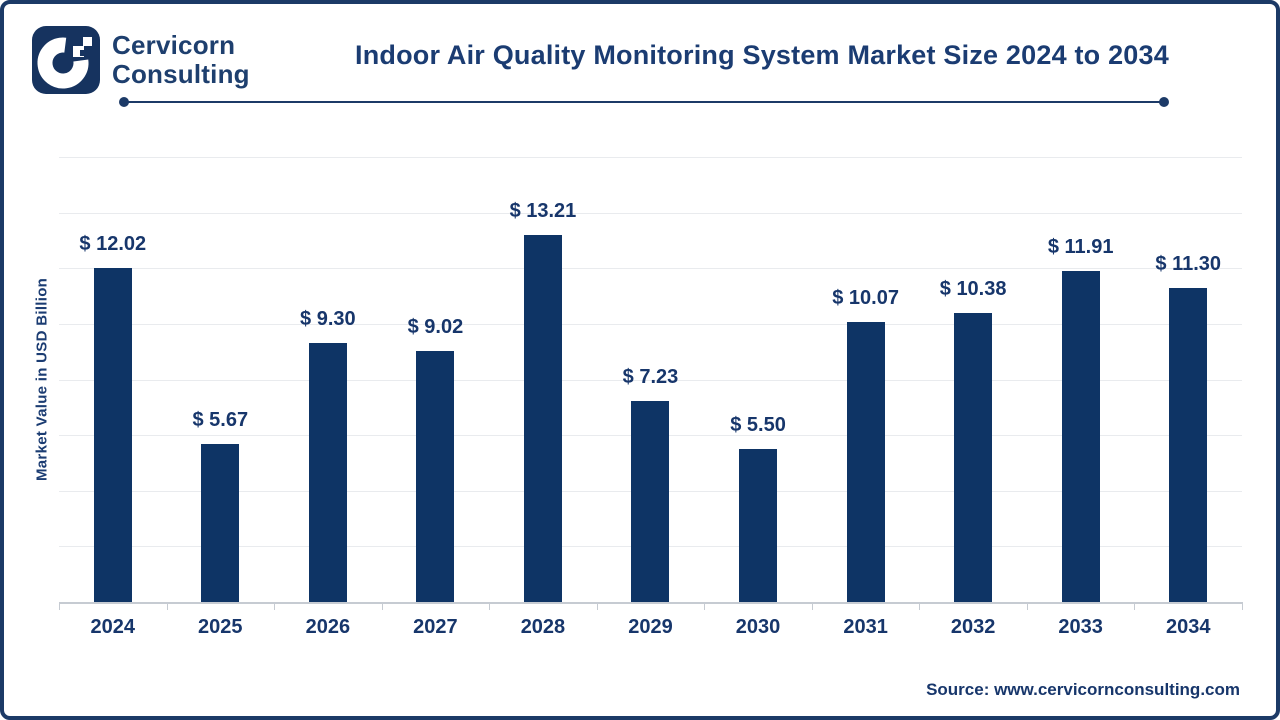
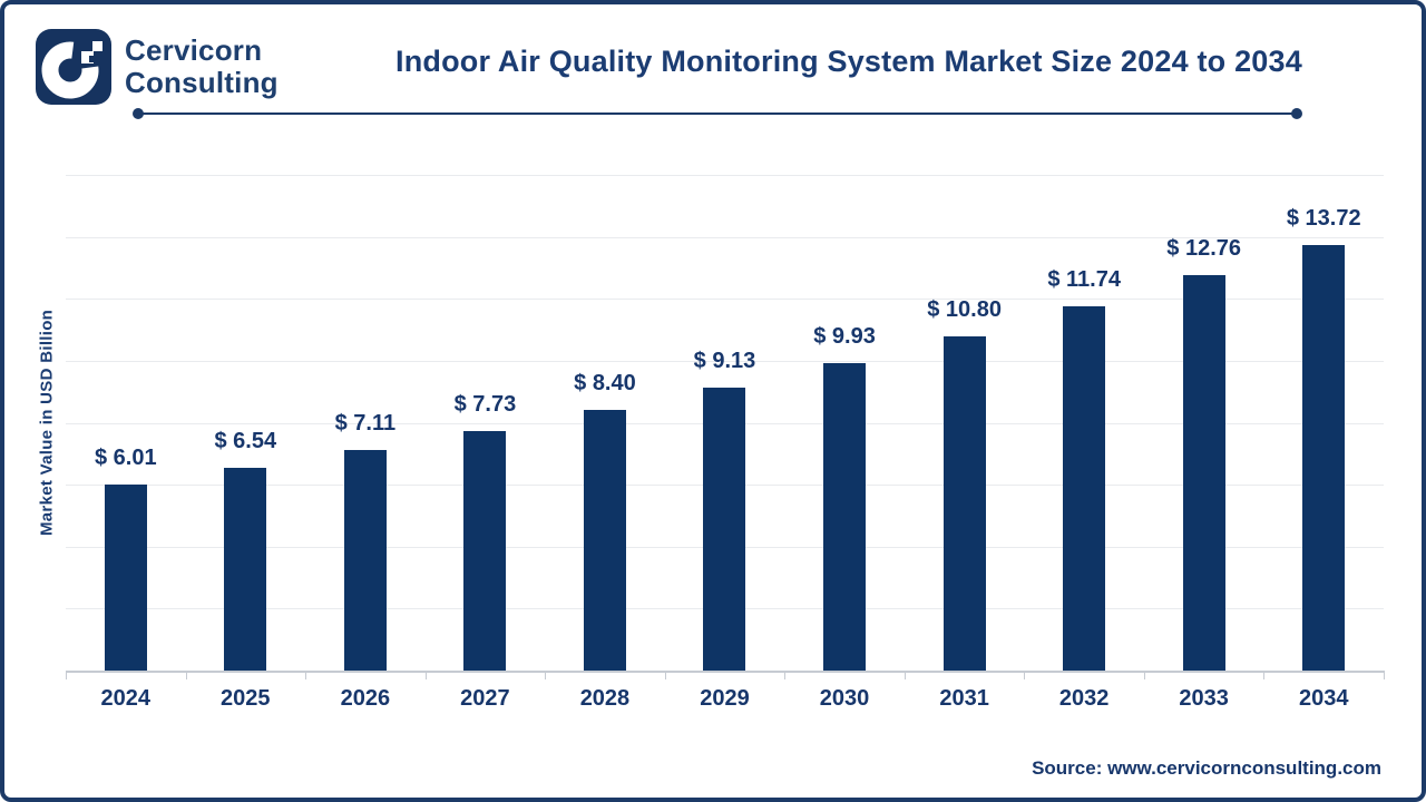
2024: 12.02 -> 6.01
2025: 5.67 -> 6.54
2026: 9.30 -> 7.11
2027: 9.02 -> 7.73
2028: 13.21 -> 8.40
2029: 7.23 -> 9.13
2030: 5.50 -> 9.93
2031: 10.07 -> 10.80
2032: 10.38 -> 11.74
2033: 11.91 -> 12.76
2034: 11.30 -> 13.72
